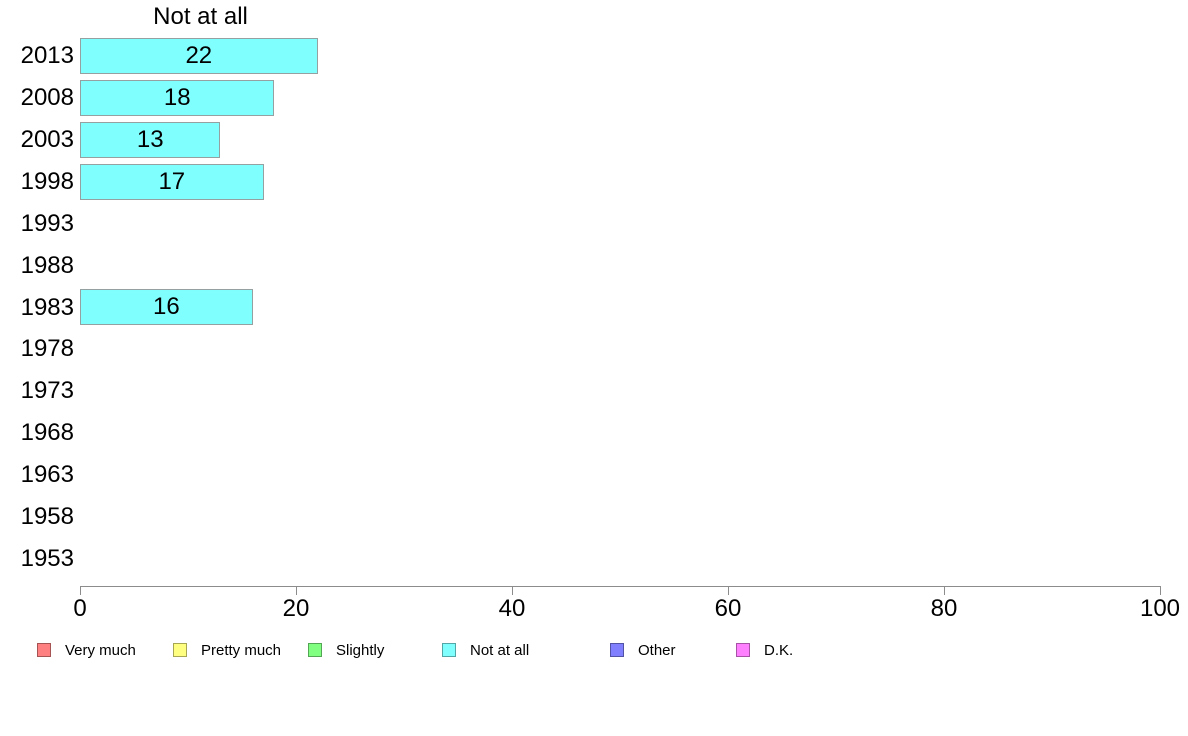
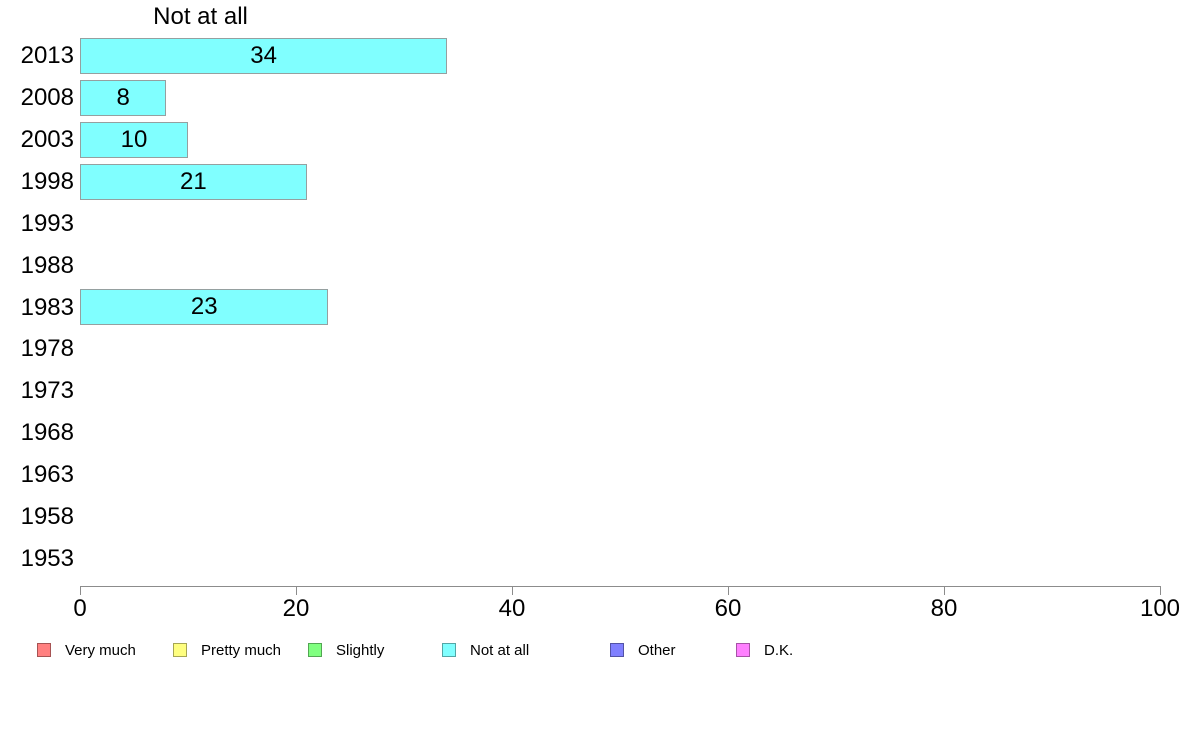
2013: 22 -> 34
2008: 18 -> 8
2003: 13 -> 10
1998: 17 -> 21
1983: 16 -> 23
